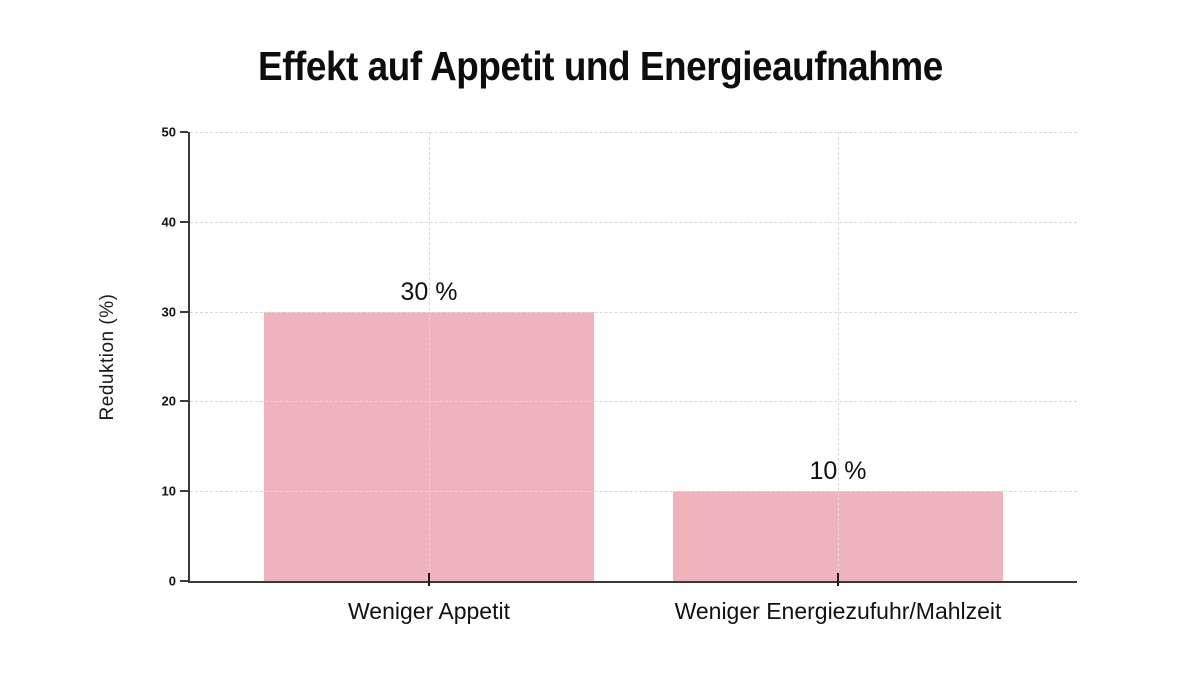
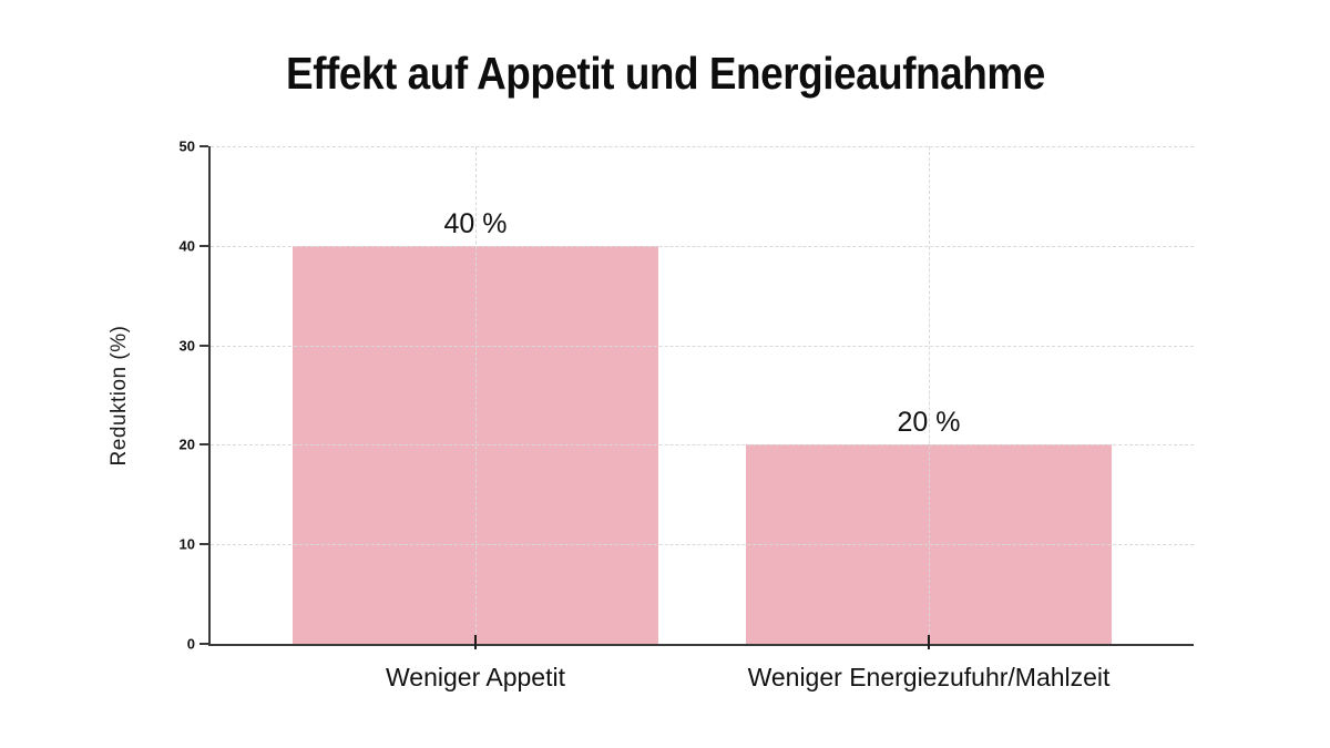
Weniger Appetit: 30 -> 40
Weniger Energiezufuhr/Mahlzeit: 10 -> 20
